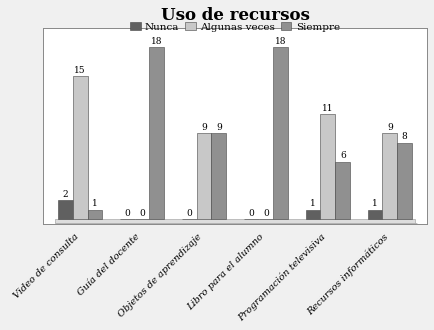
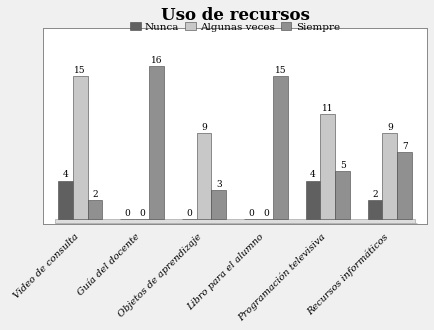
Nunca/Video de consulta: 2 -> 4
Siempre/Video de consulta: 1 -> 2
Siempre/Guía del docente: 18 -> 16
Siempre/Objetos de aprendizaje: 9 -> 3
Siempre/Libro para el alumno: 18 -> 15
Nunca/Programación televisiva: 1 -> 4
Siempre/Programación televisiva: 6 -> 5
Nunca/Recursos informáticos: 1 -> 2
Siempre/Recursos informáticos: 8 -> 7
